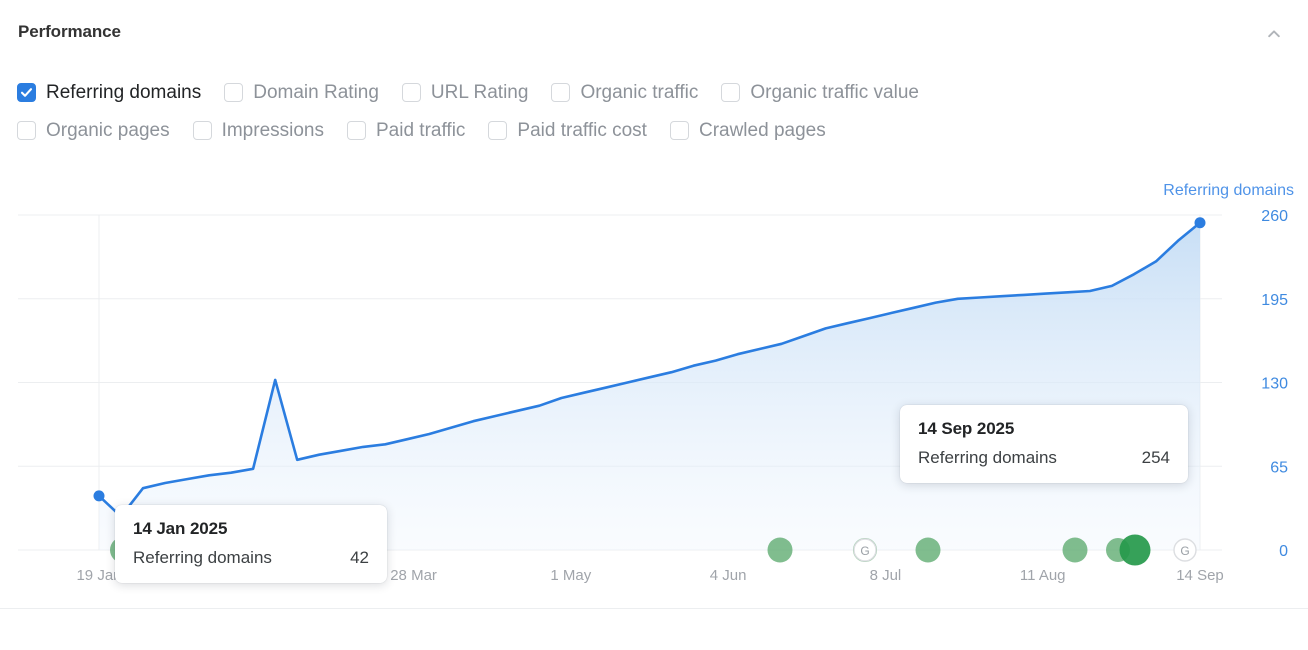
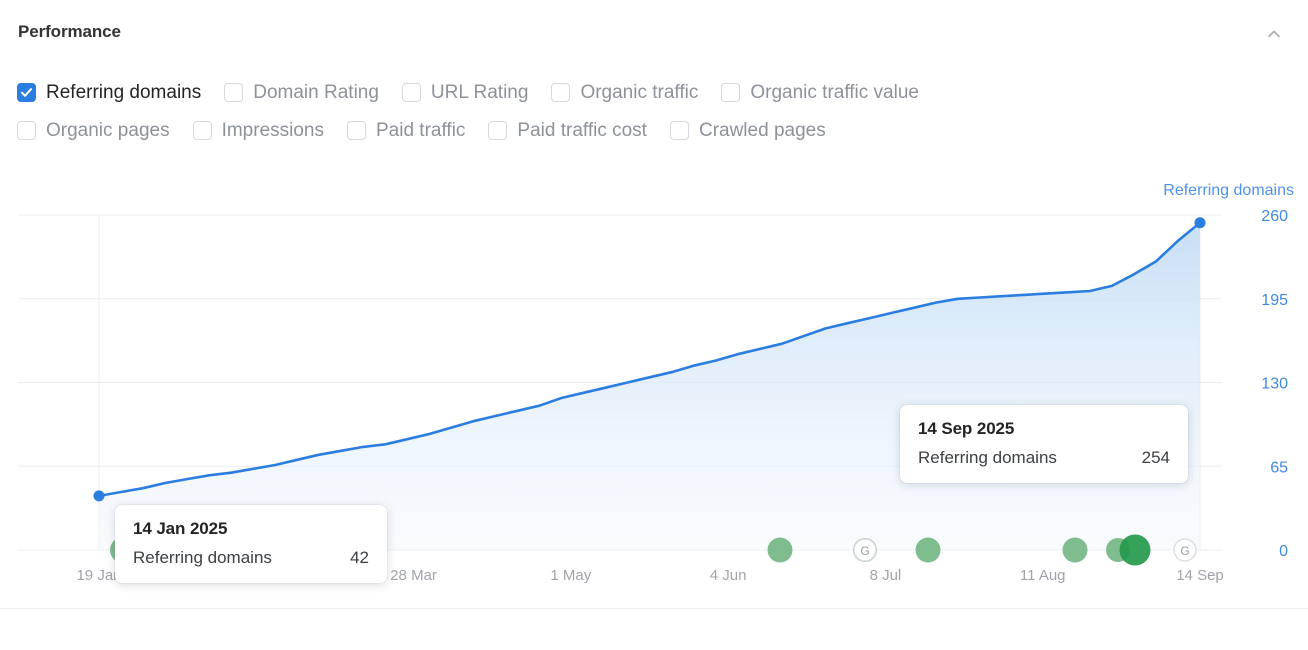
19 Jan: 26 -> 45
22 Feb: 132 -> 66
